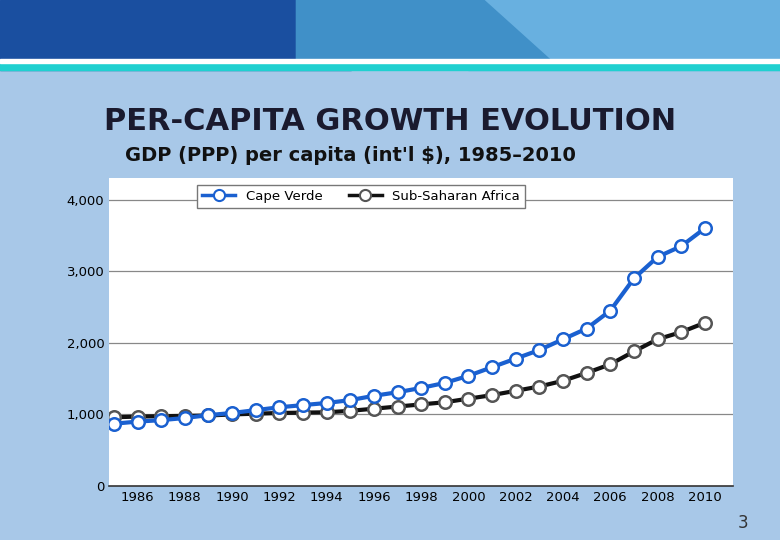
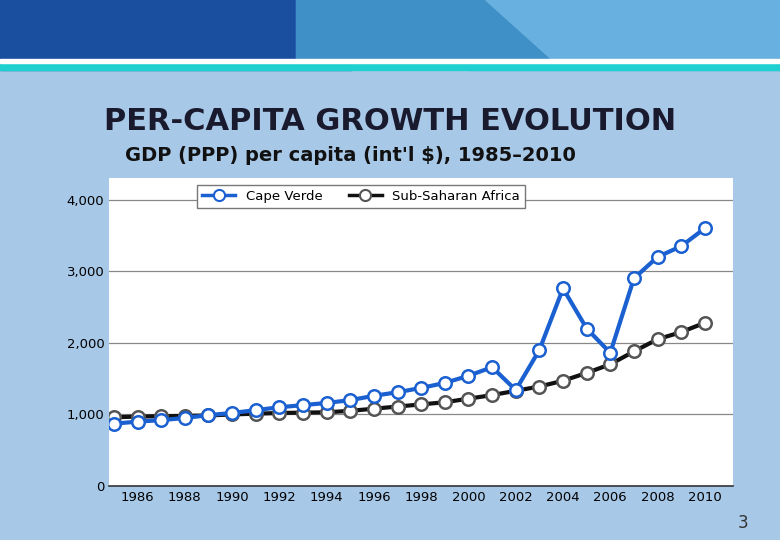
Cape Verde/2002: 1,780 -> 1,340
Cape Verde/2004: 2,050 -> 2,760
Cape Verde/2006: 2,450 -> 1,860
